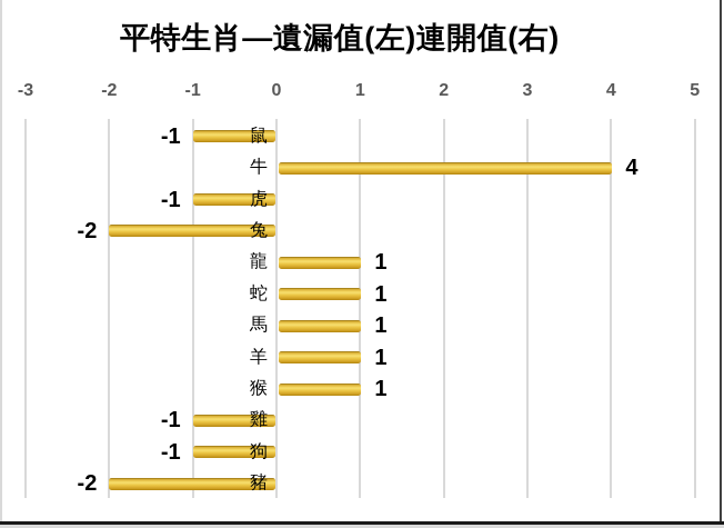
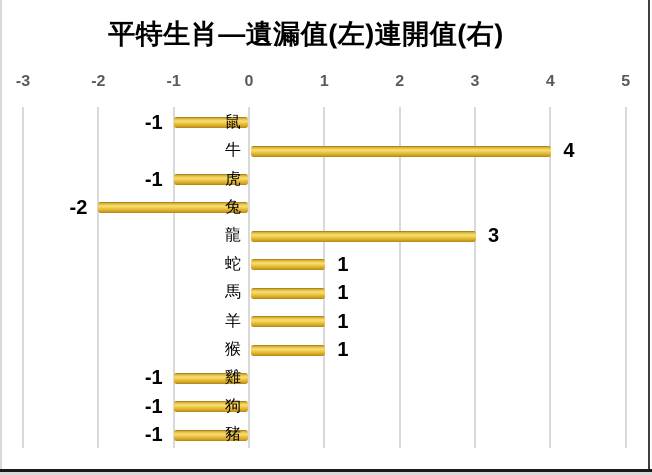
龍: 1 -> 3
豬: -2 -> -1
